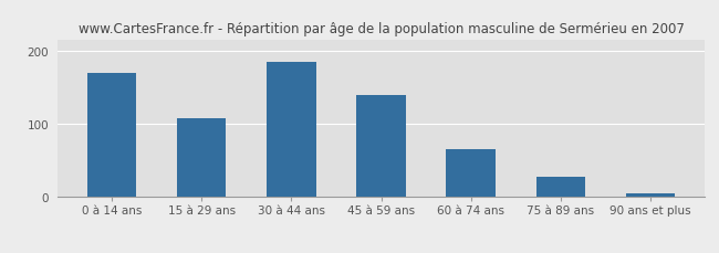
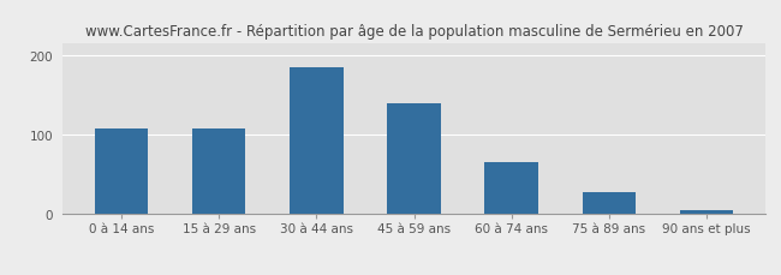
0 à 14 ans: 170 -> 108
